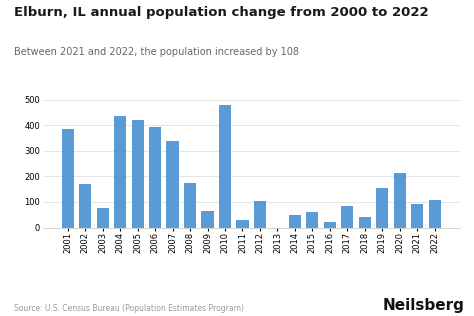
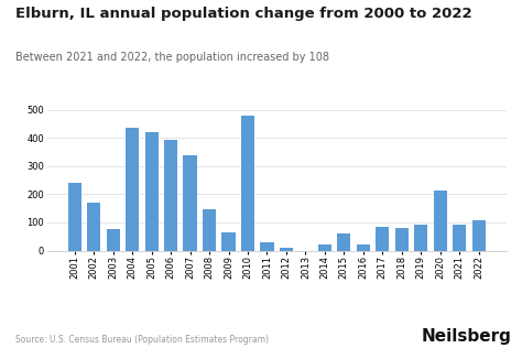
2001: 385 -> 240
2008: 175 -> 147
2012: 105 -> 10
2014: 50 -> 22
2018: 40 -> 80
2019: 155 -> 92
